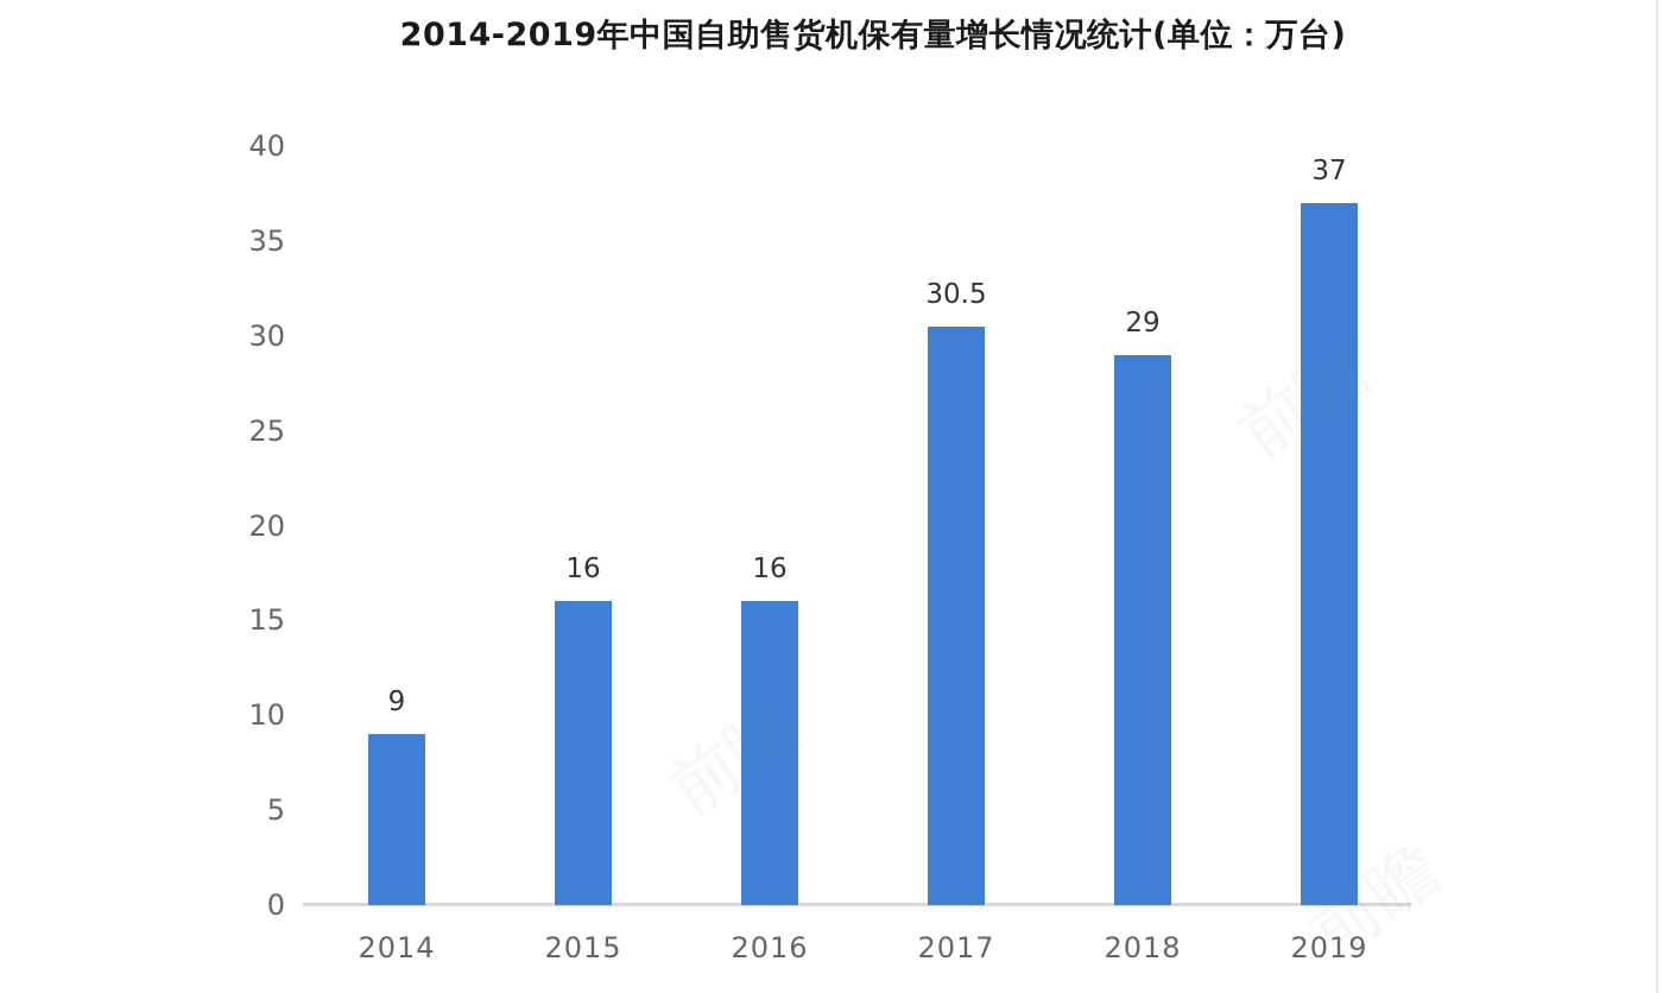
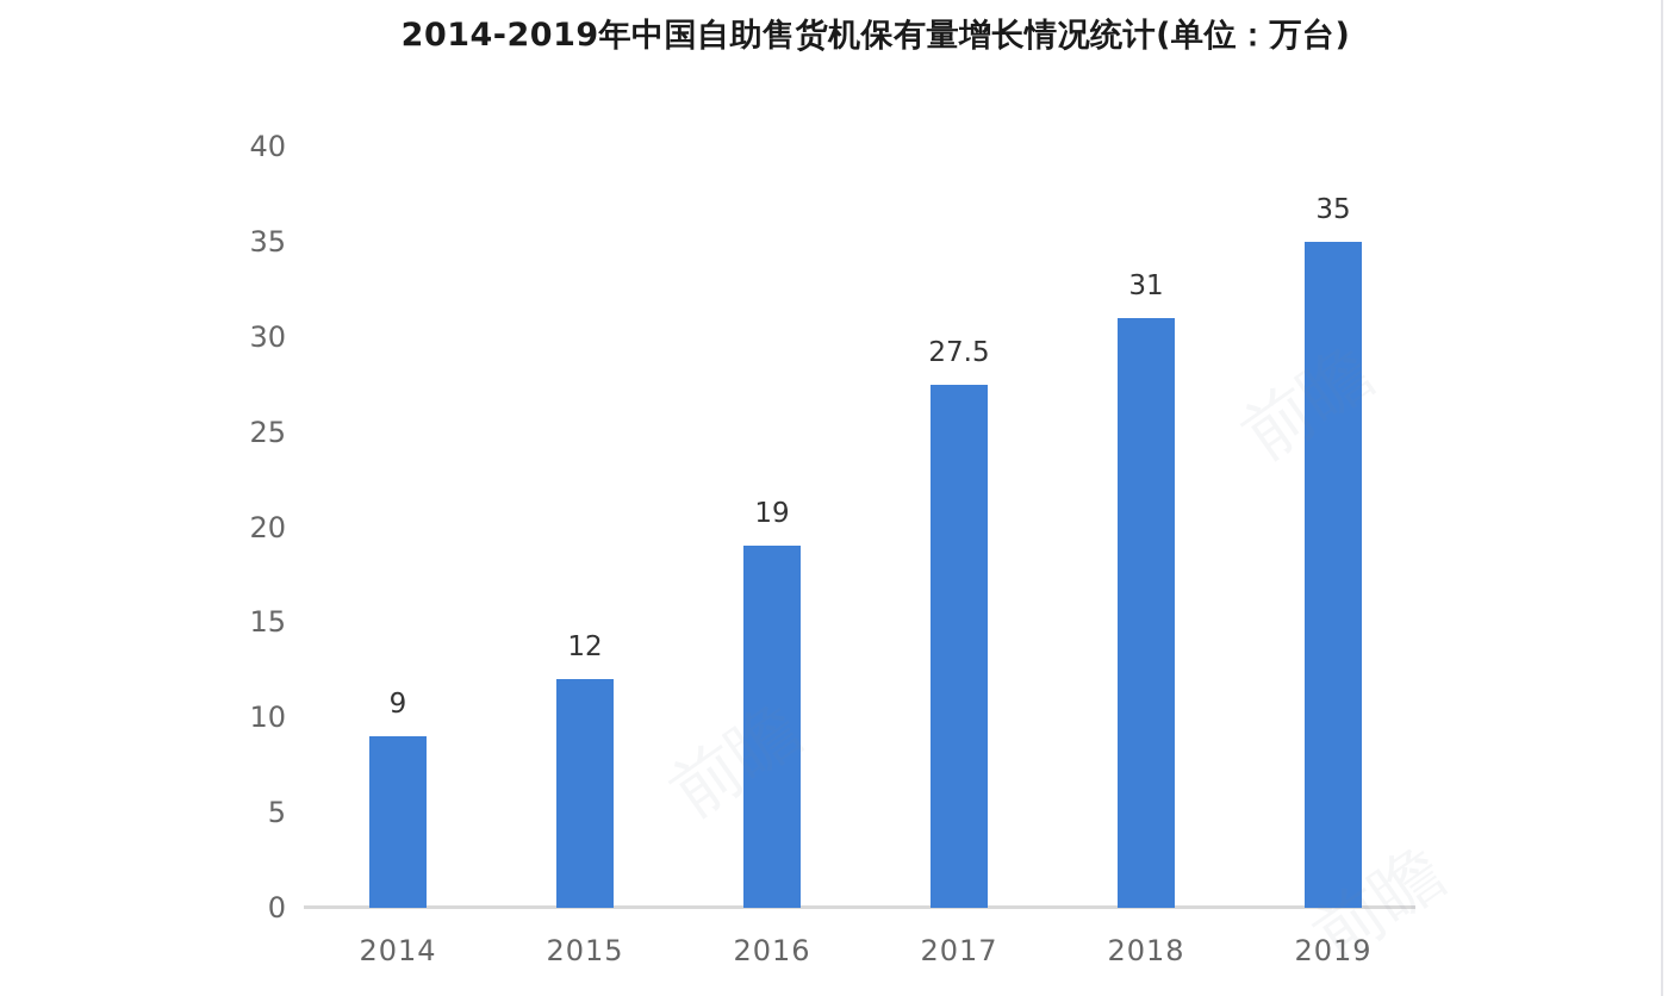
2015: 16 -> 12
2016: 16 -> 19
2017: 30.5 -> 27.5
2018: 29 -> 31
2019: 37 -> 35
